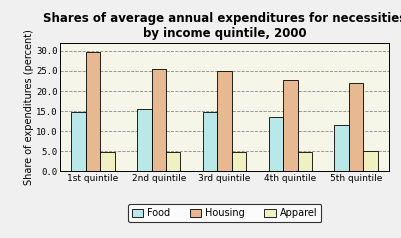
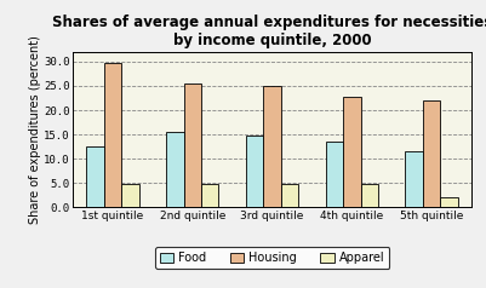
Food/1st quintile: 14.8 -> 12.5
Apparel/5th quintile: 5.0 -> 2.0
